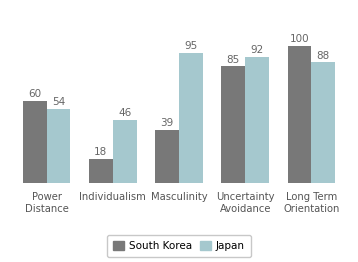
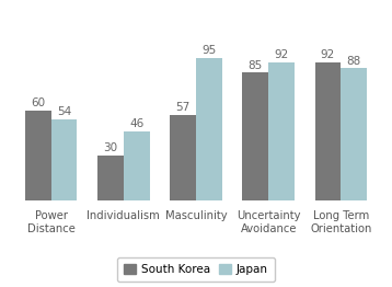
South Korea/Individualism: 18 -> 30
South Korea/Masculinity: 39 -> 57
South Korea/Long Term Orientation: 100 -> 92
